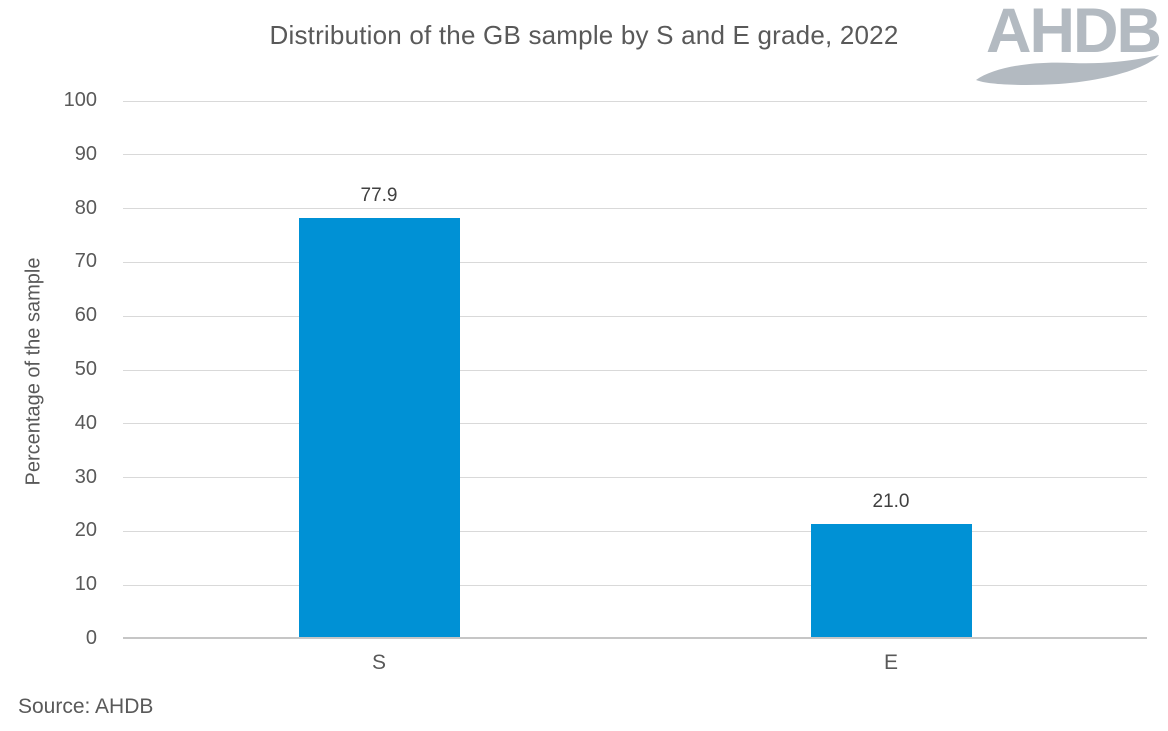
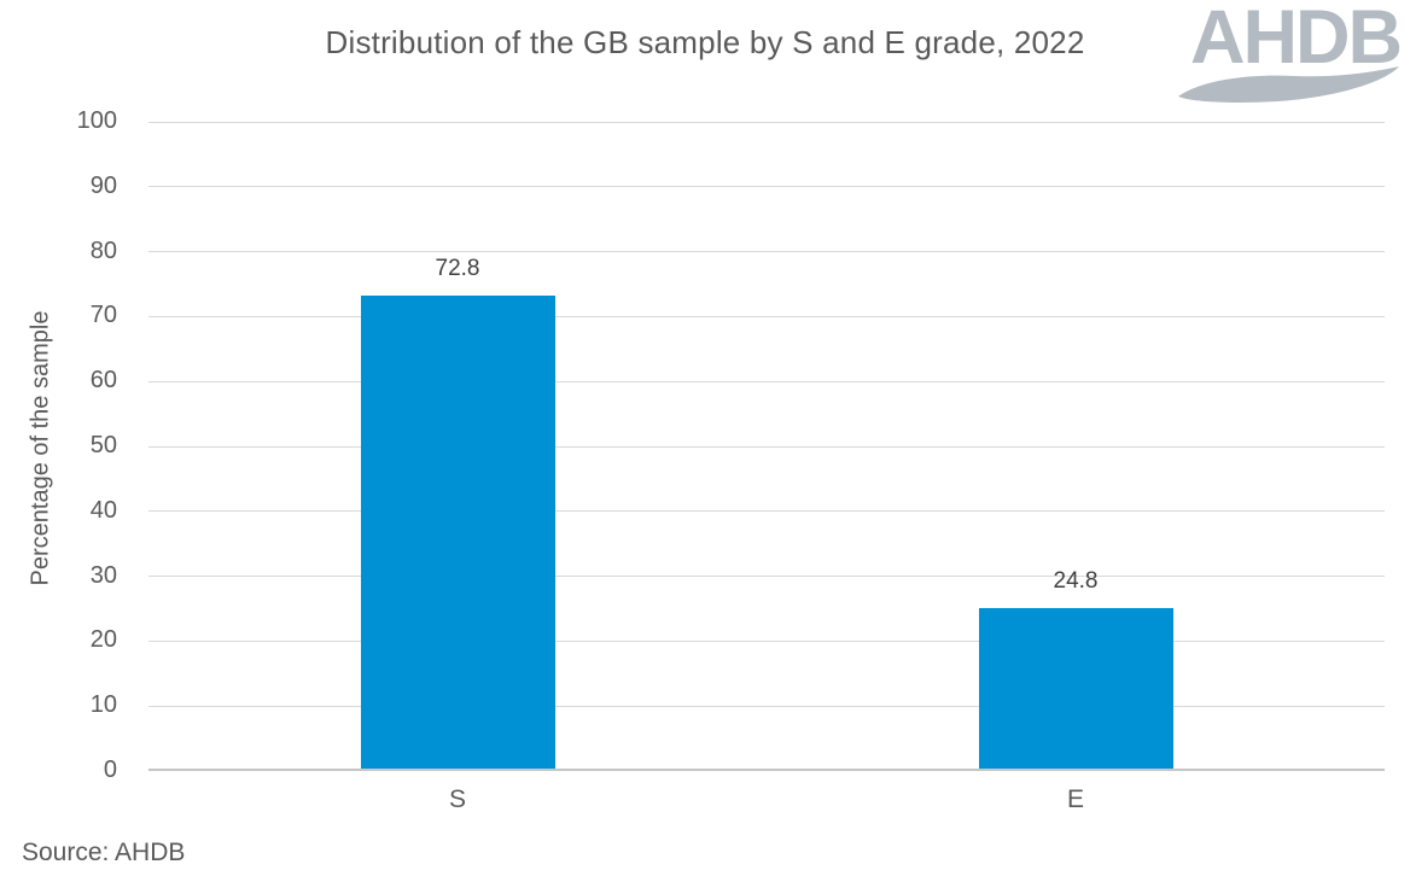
S: 77.9 -> 72.8
E: 21.0 -> 24.8
